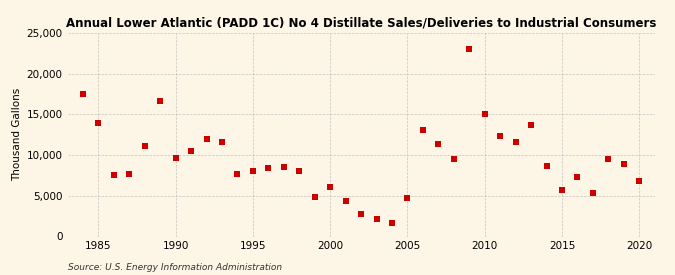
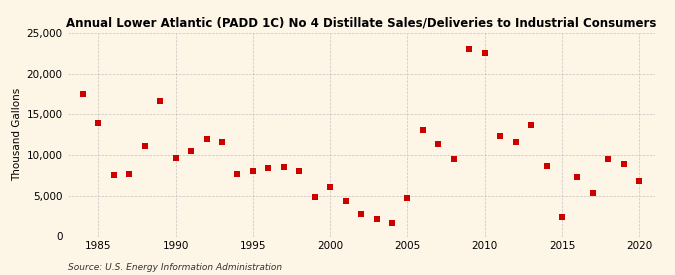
2010: 15,000 -> 22,600
2015: 5,700 -> 2,400
